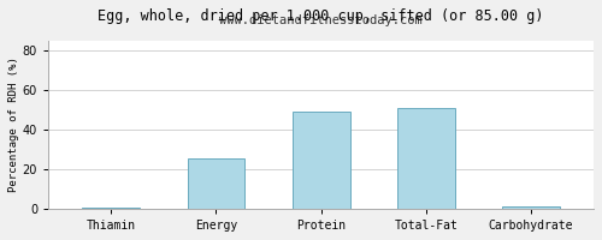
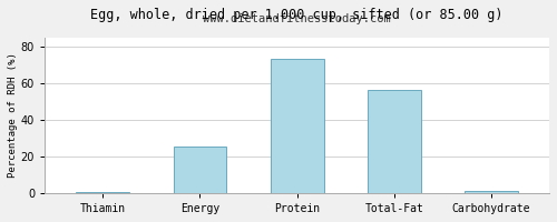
Protein: 49 -> 73
Total-Fat: 51 -> 56
